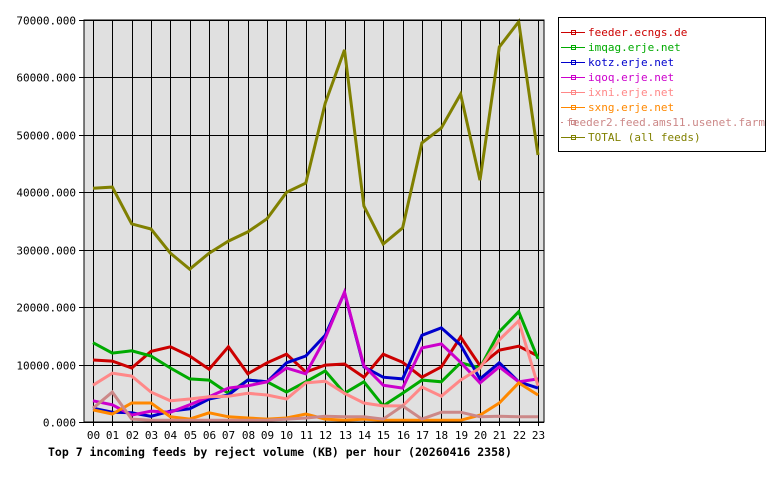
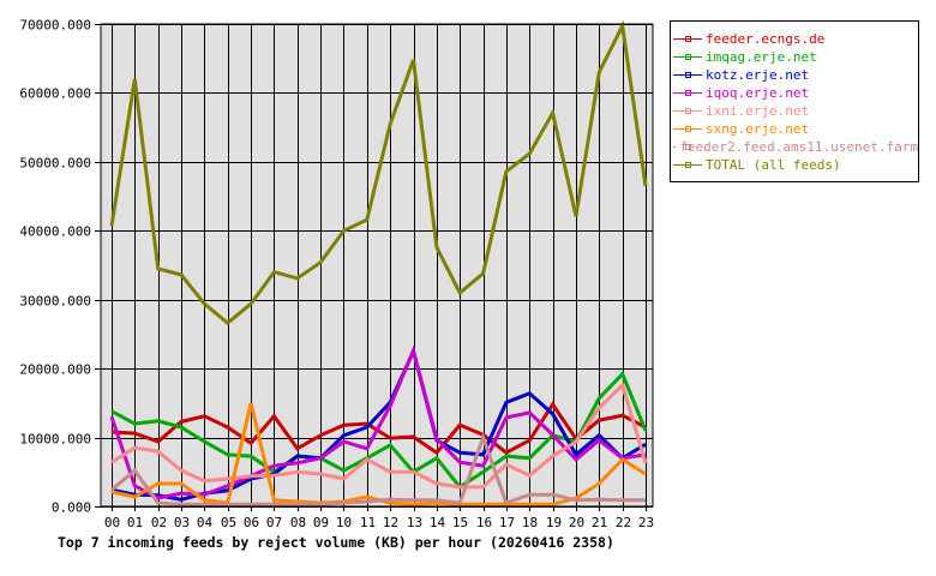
iqoq.erje.net/00: 4000 -> 13000
TOTAL (all feeds)/01: 41000 -> 62000
sxng.erje.net/06: 2000 -> 15000
TOTAL (all feeds)/07: 32000 -> 34000
feeder.ecngs.de/11: 9000 -> 12000
ixni.erje.net/12: 7000 -> 5000
feeder2.feed.ams11.usenet.farm/16: 3000 -> 10000
TOTAL (all feeds)/21: 65000 -> 63000
kotz.erje.net/23: 6000 -> 9000
